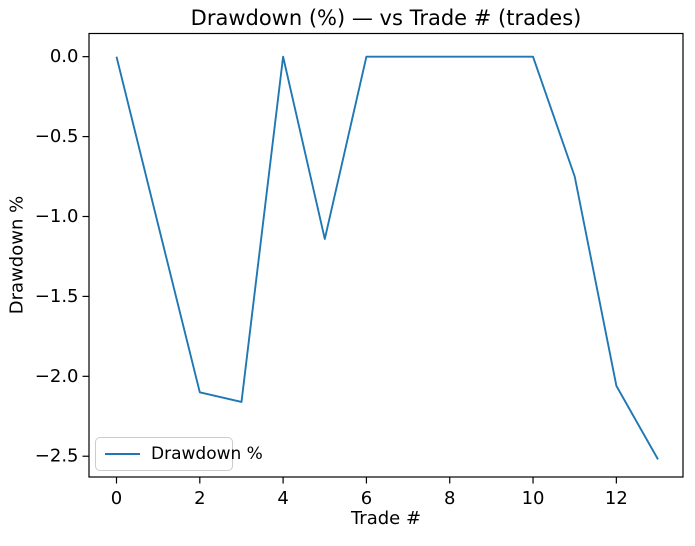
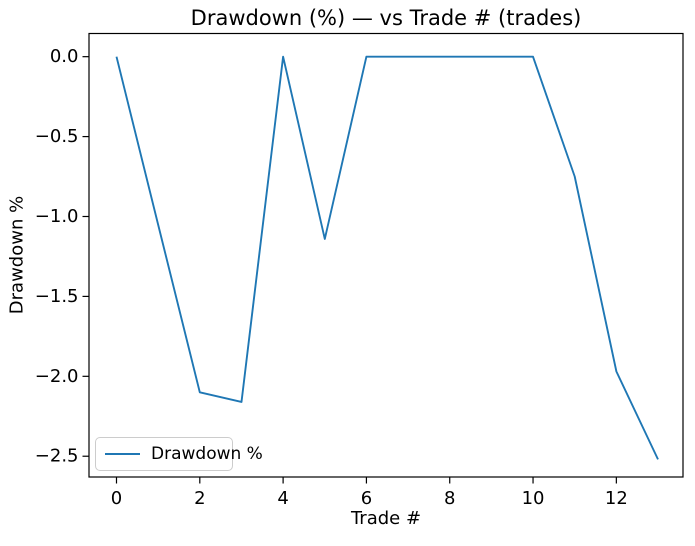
12: -2.06 -> -1.97
